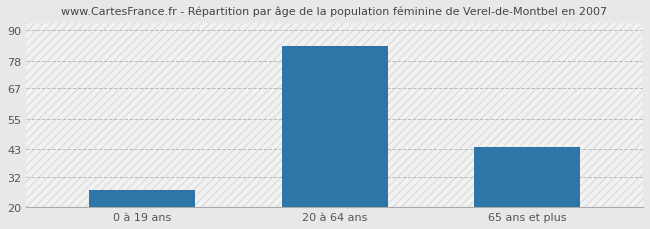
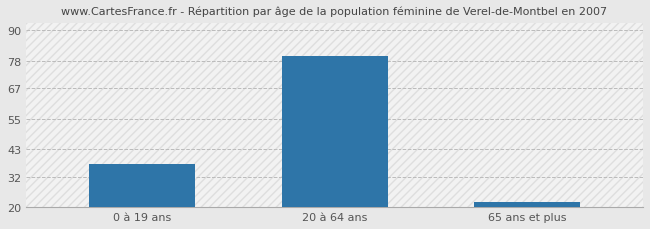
0 à 19 ans: 27 -> 37
20 à 64 ans: 84 -> 80
65 ans et plus: 44 -> 22
